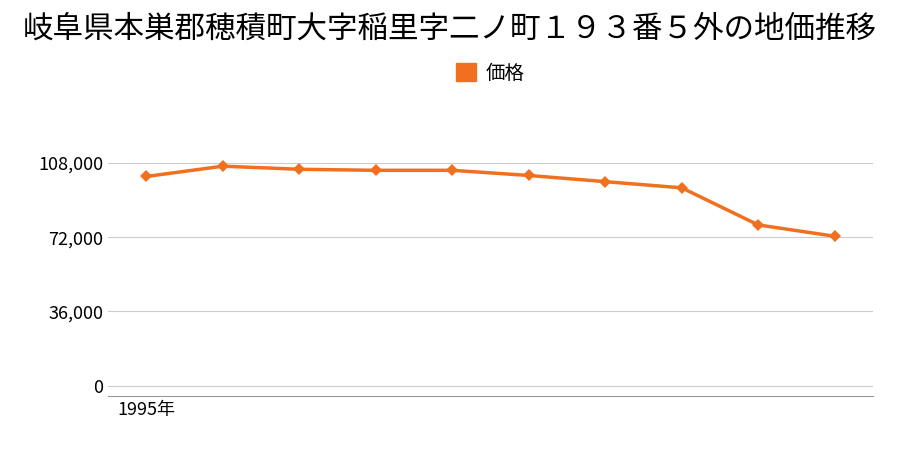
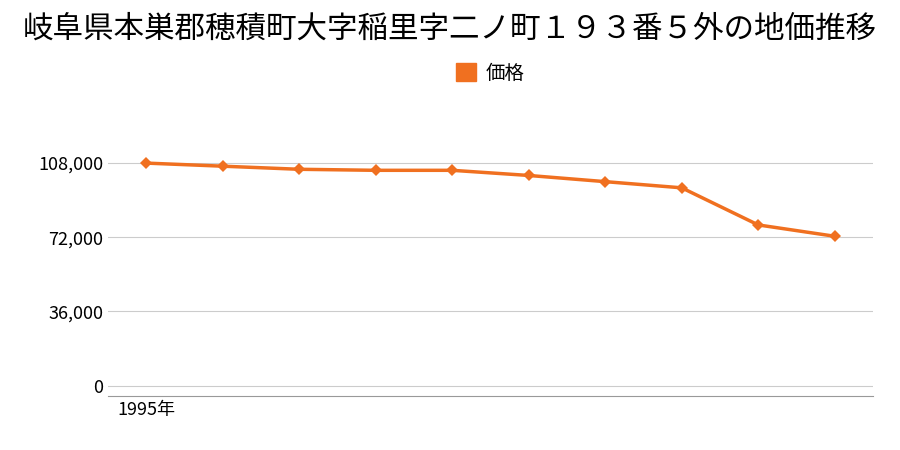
1995年: 101,500 -> 108,000
